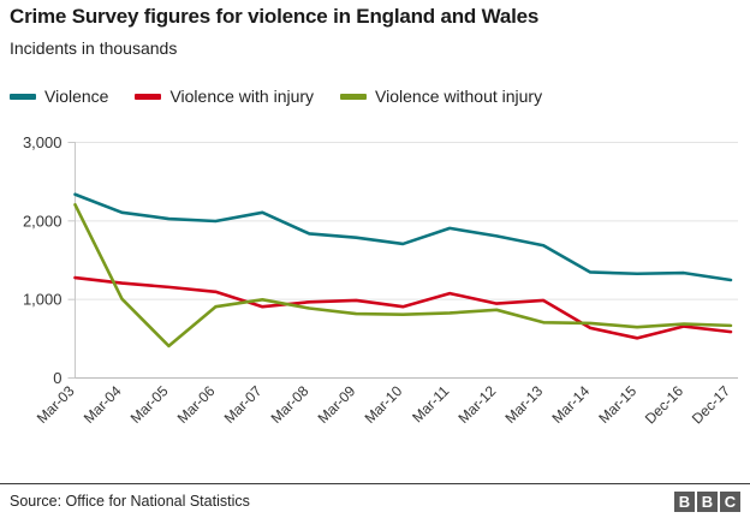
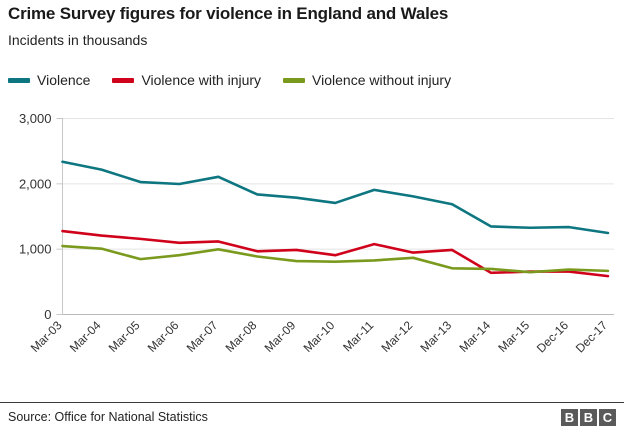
Violence without injury/Mar-03: 2200 -> 1000
Violence/Mar-04: 2100 -> 2200
Violence without injury/Mar-05: 400 -> 800
Violence with injury/Mar-07: 900 -> 1100
Violence with injury/Mar-15: 500 -> 600
